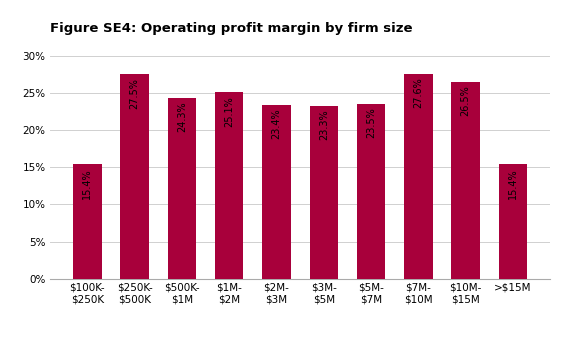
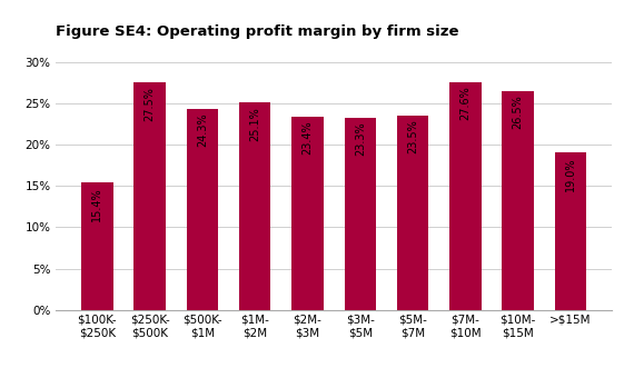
>$15M: 15.4% -> 19.0%
